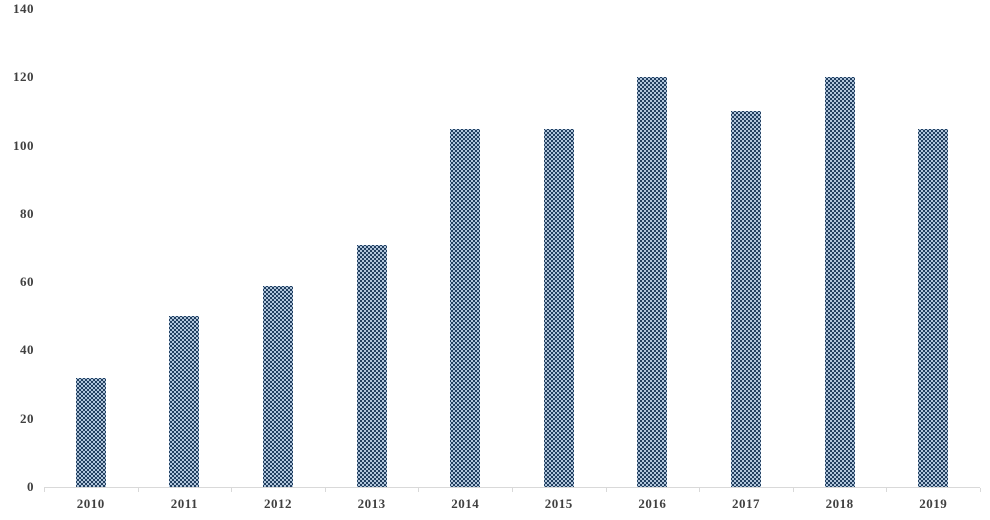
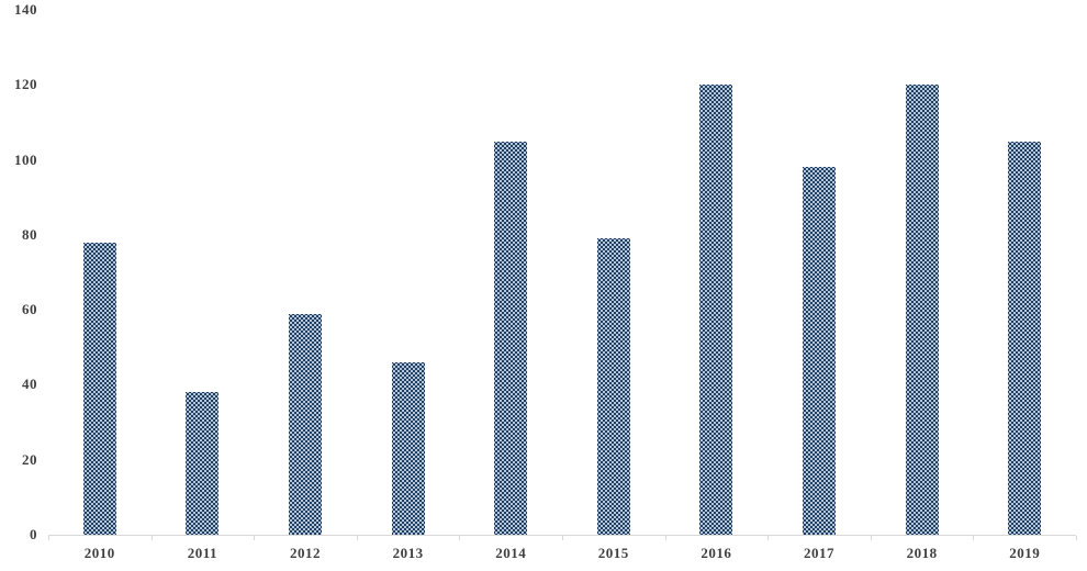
2010: 32 -> 78
2011: 50 -> 38
2013: 71 -> 46
2015: 105 -> 79
2017: 110 -> 98
